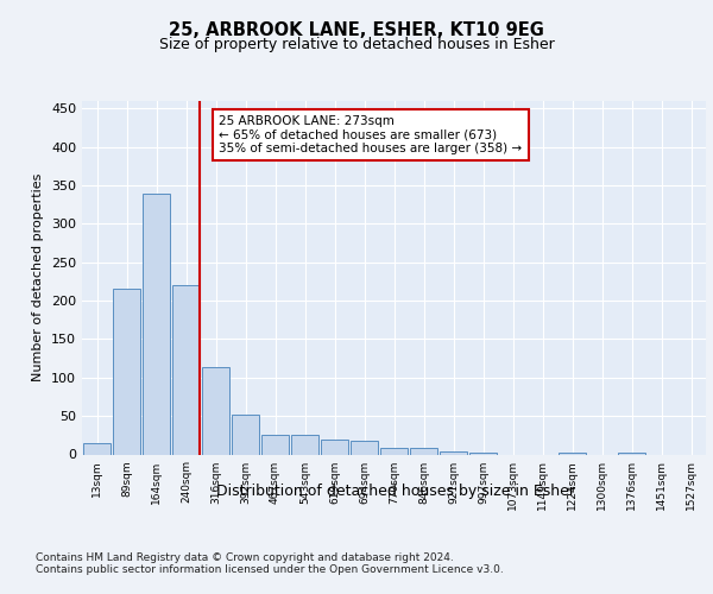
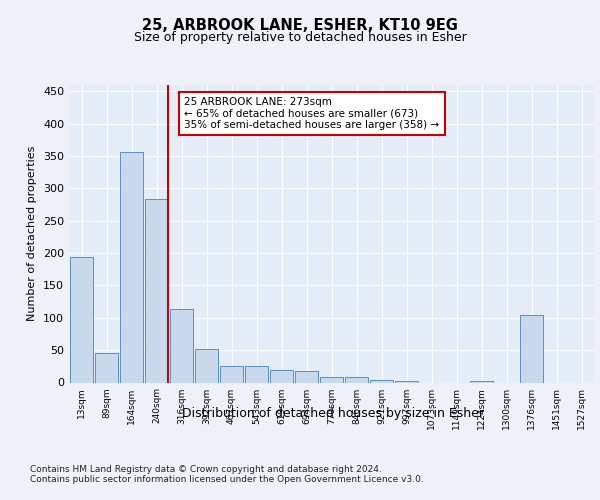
13sqm: 15 -> 194
89sqm: 215 -> 46
164sqm: 340 -> 356
240sqm: 220 -> 284
1376sqm: 2 -> 104
